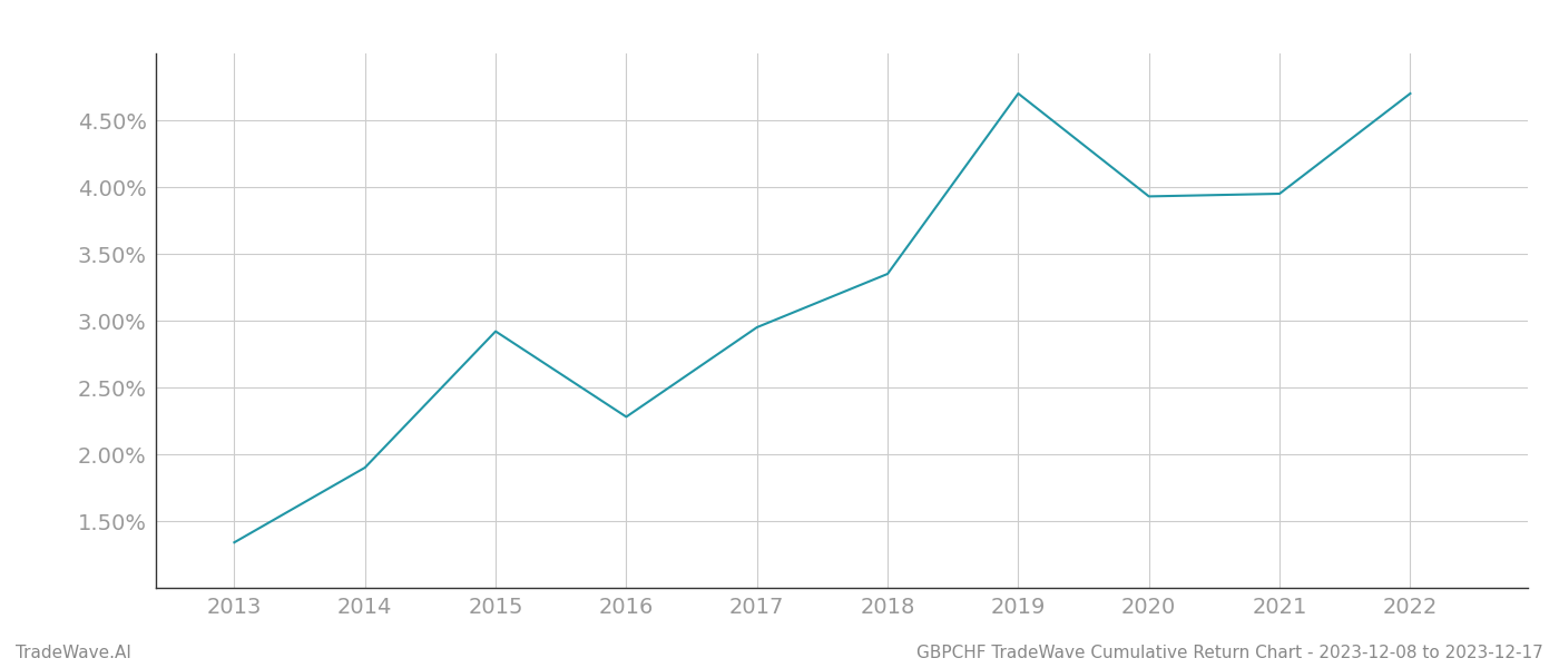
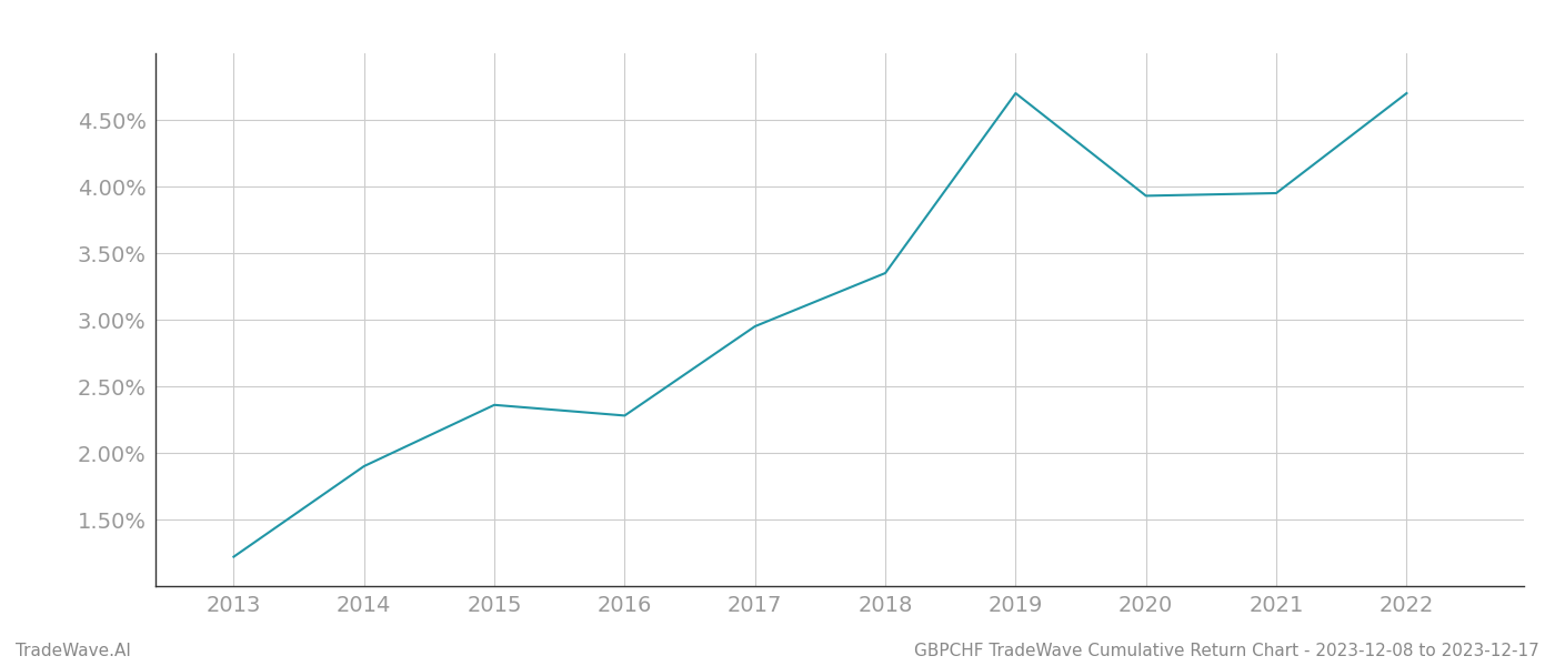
2013: 1.34% -> 1.22%
2015: 2.92% -> 2.36%
